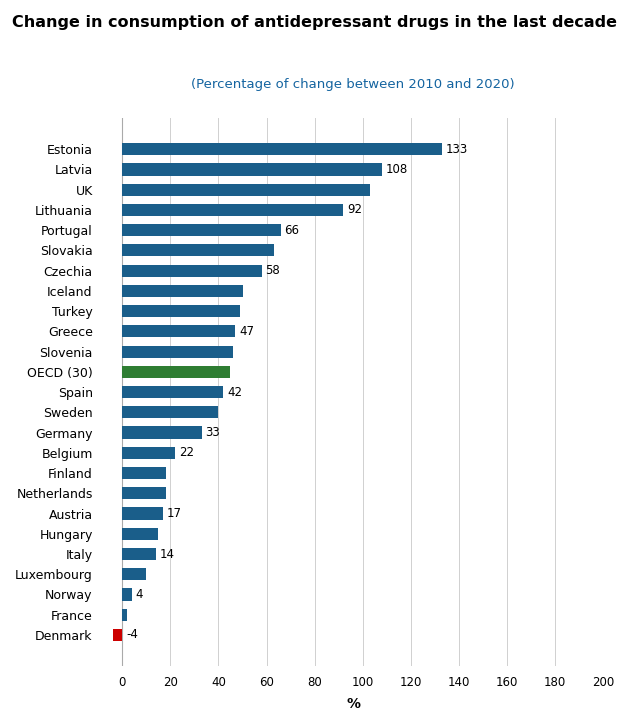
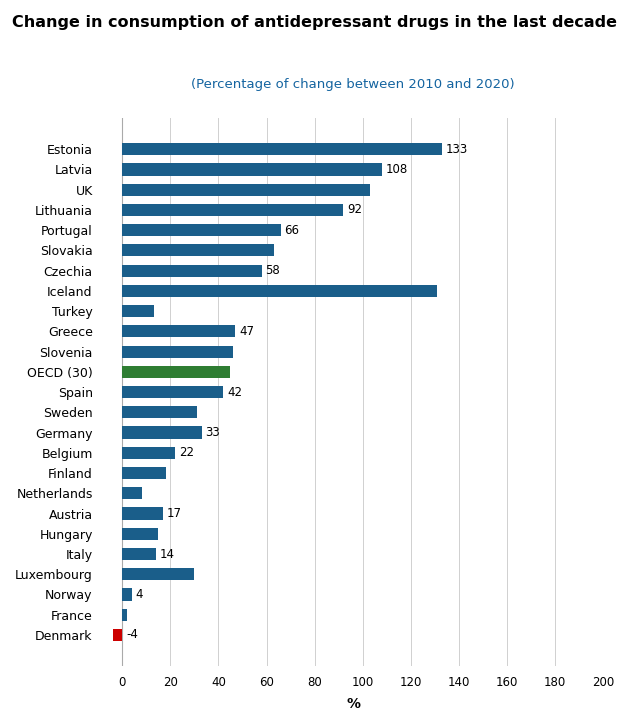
Iceland: 50 -> 131
Turkey: 49 -> 13
Sweden: 40 -> 31
Netherlands: 18 -> 8
Luxembourg: 10 -> 30
